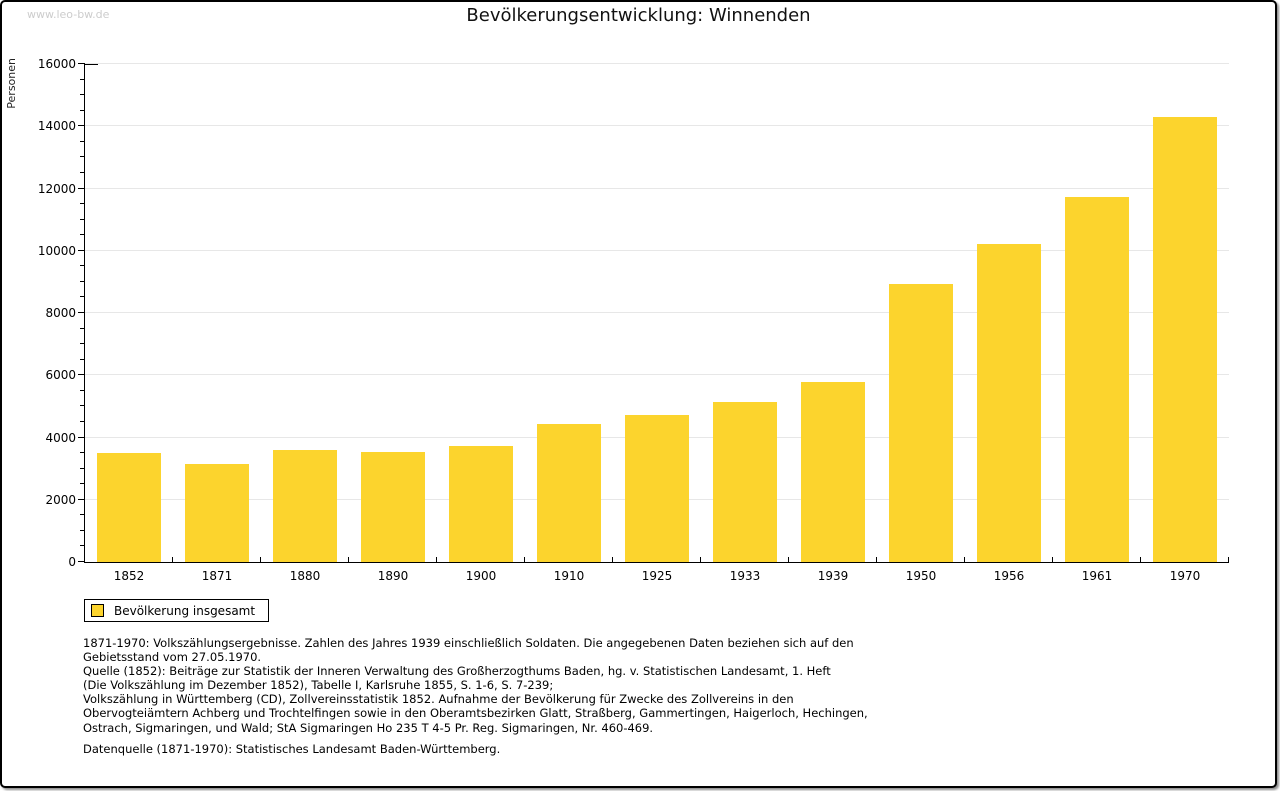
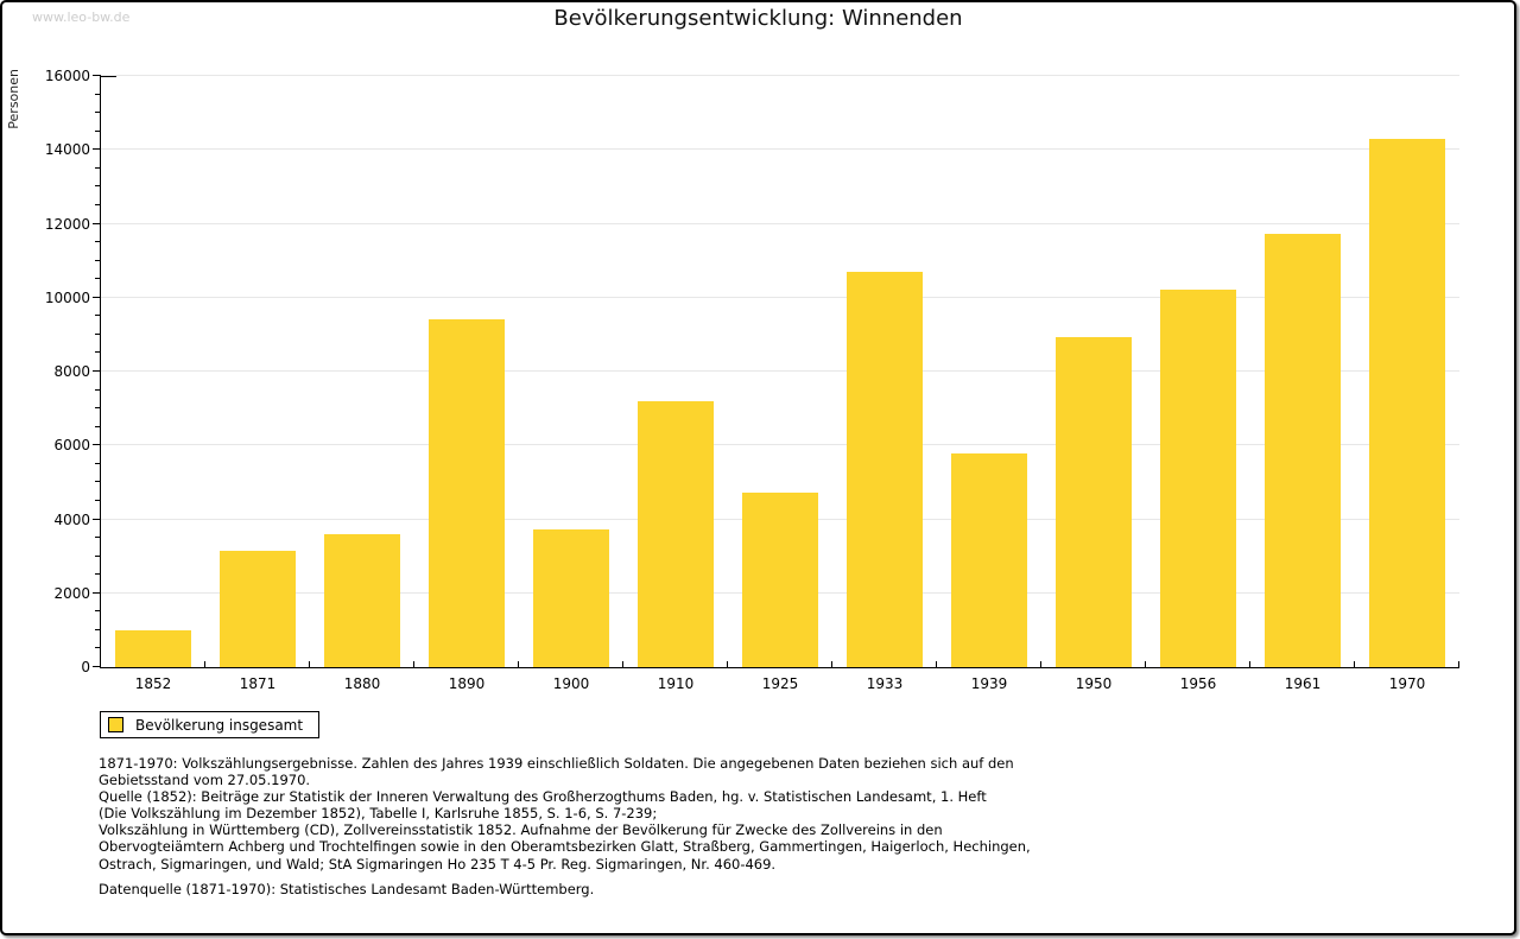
1852: 3500 -> 1000
1890: 3500 -> 9400
1910: 4400 -> 7200
1933: 5200 -> 10700
